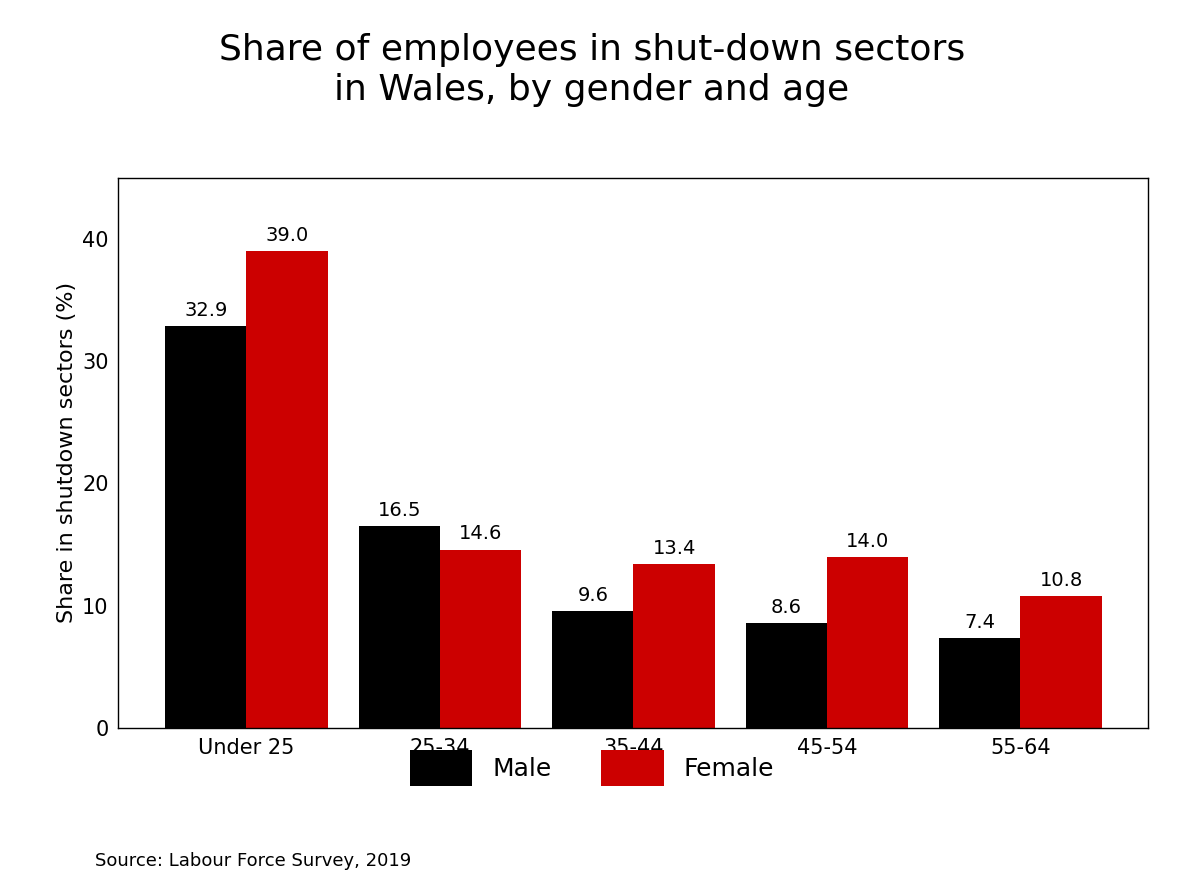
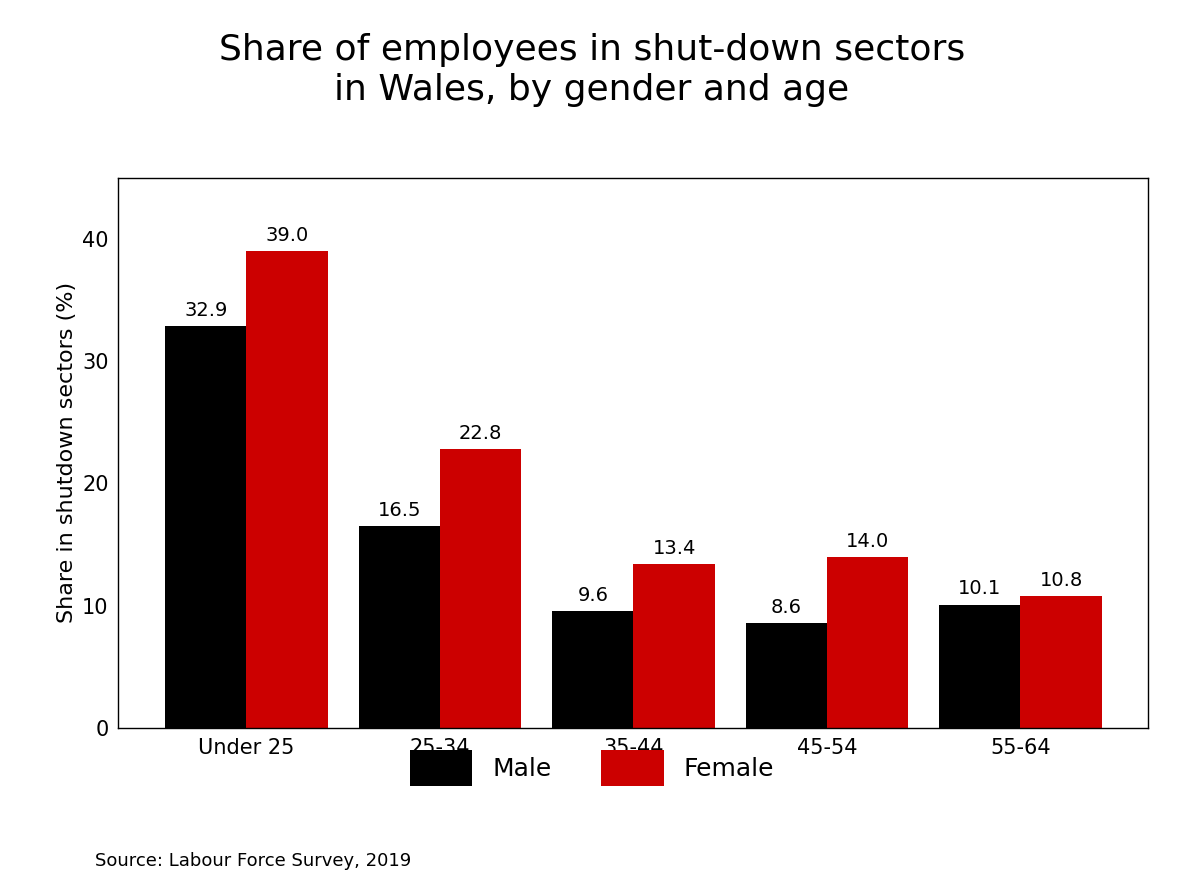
Female/25-34: 14.6 -> 22.8
Male/55-64: 7.4 -> 10.1
